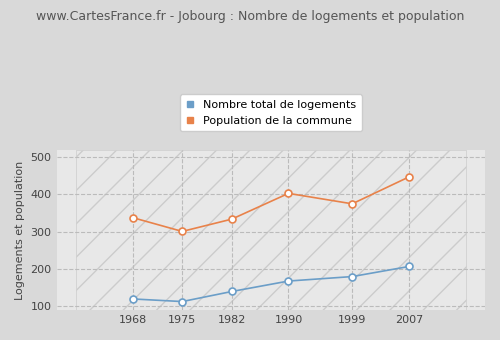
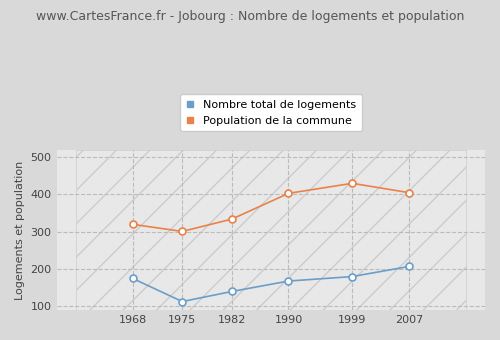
Nombre total de logements/1968: 120 -> 175
Population de la commune/1968: 338 -> 320
Population de la commune/1999: 375 -> 430
Population de la commune/2007: 447 -> 405
